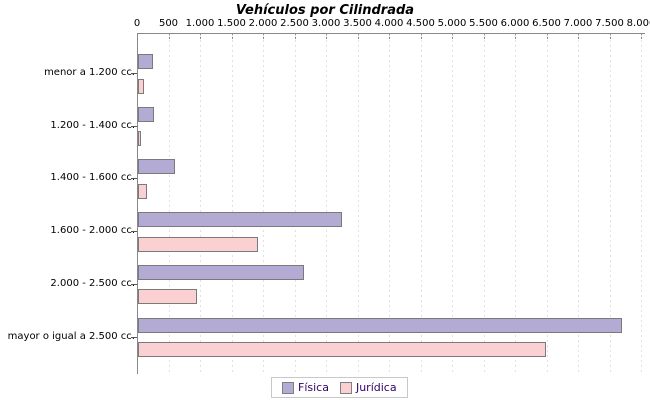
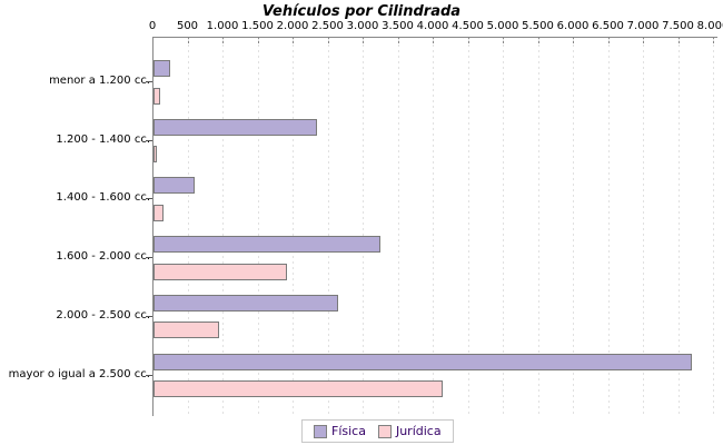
Física/1.200 - 1.400 cc.: 200 -> 2300
Jurídica/mayor o igual a 2.500 cc.: 6400 -> 4100
